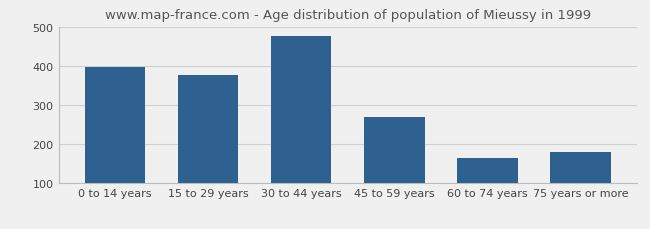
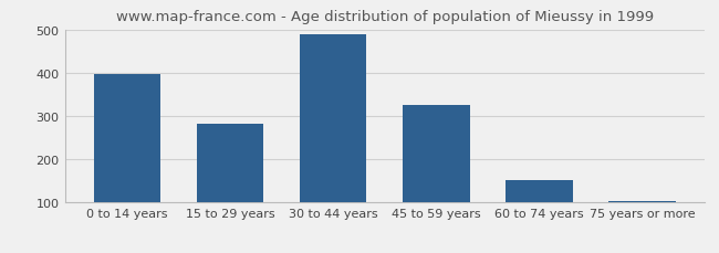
15 to 29 years: 375 -> 281
30 to 44 years: 475 -> 490
45 to 59 years: 270 -> 324
60 to 74 years: 165 -> 151
75 years or more: 180 -> 103
